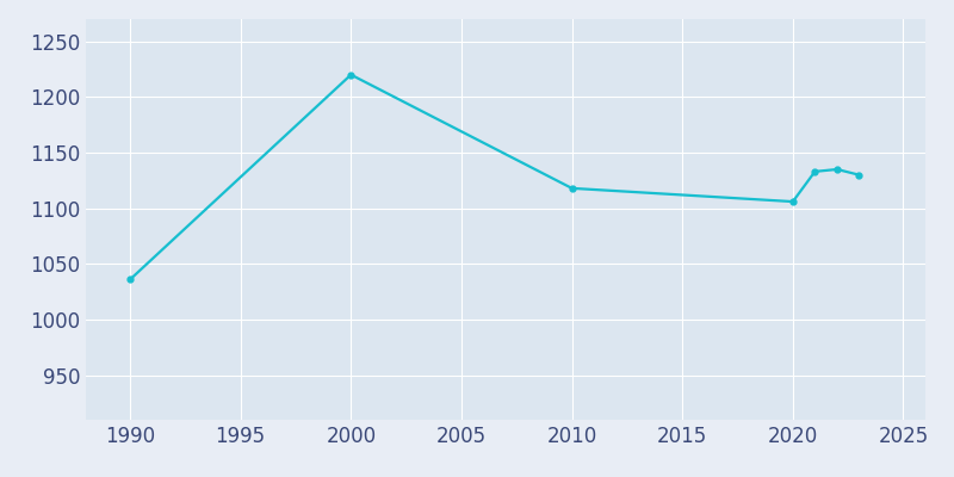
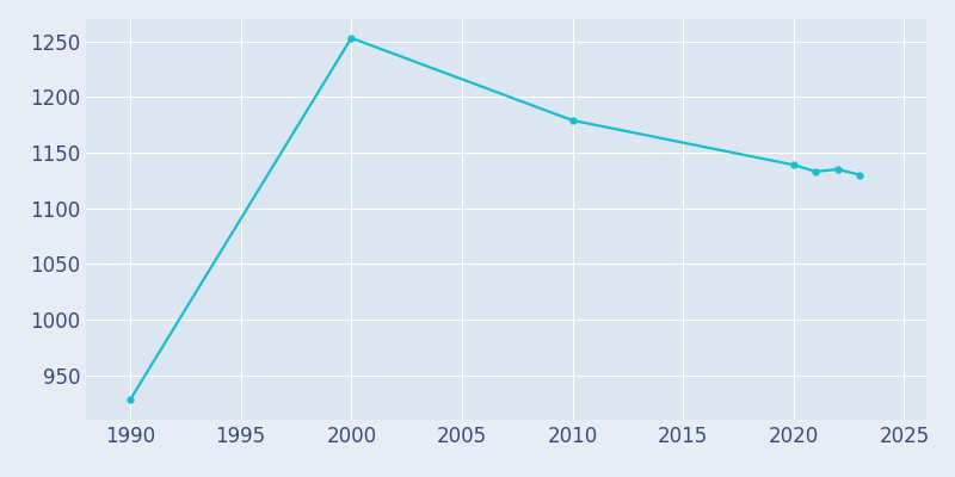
1990: 1036 -> 928
2000: 1220 -> 1253
2010: 1118 -> 1179
2020: 1106 -> 1139
